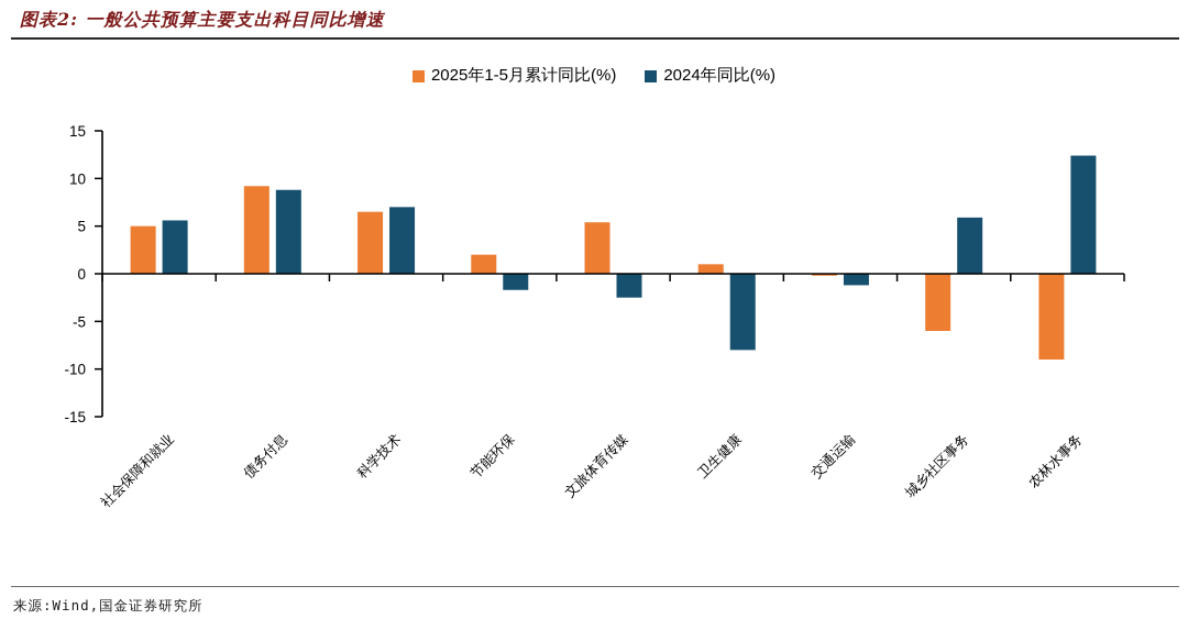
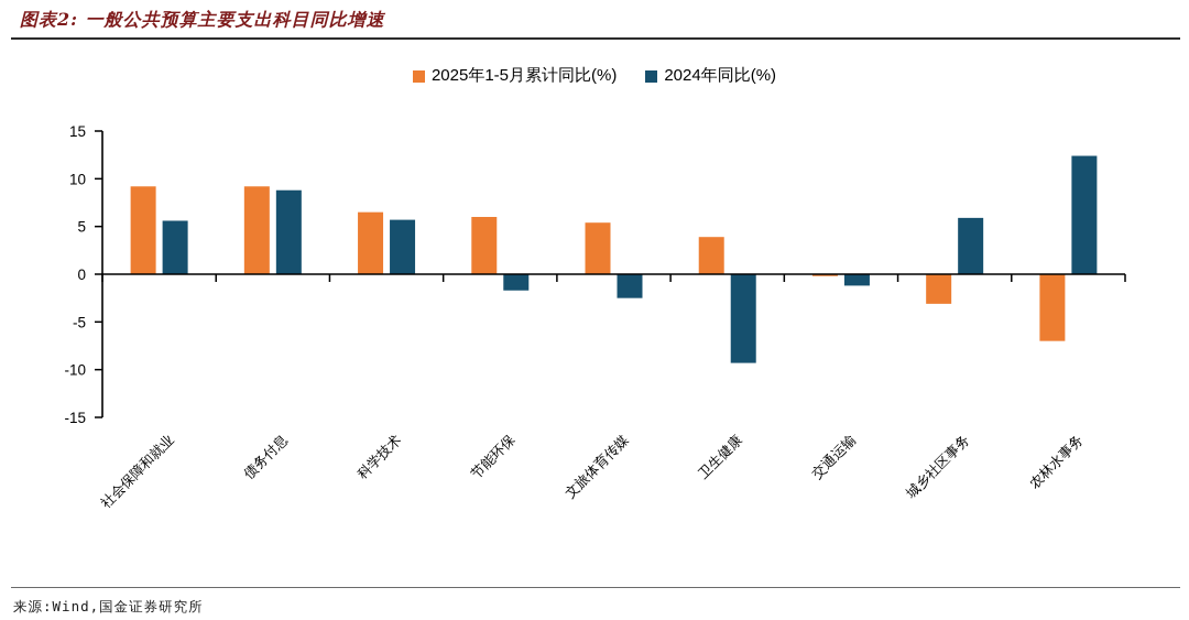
2025年1-5月累计同比(%)/社会保障和就业: 5 -> 9
2024年同比(%)/科学技术: 7 -> 6
2025年1-5月累计同比(%)/节能环保: 2 -> 6
2025年1-5月累计同比(%)/卫生健康: 1 -> 4
2024年同比(%)/卫生健康: -8 -> -9
2025年1-5月累计同比(%)/城乡社区事务: -6 -> -3
2025年1-5月累计同比(%)/农林水事务: -9 -> -7
